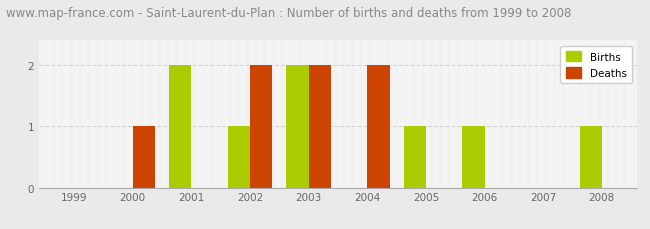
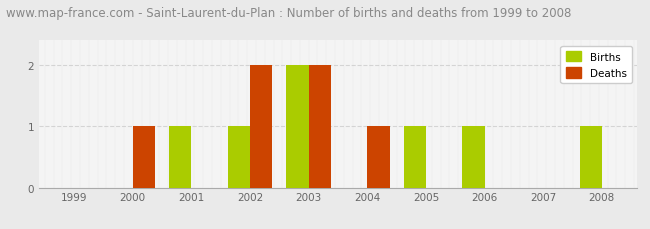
Births/2001: 2 -> 1
Deaths/2004: 2 -> 1
